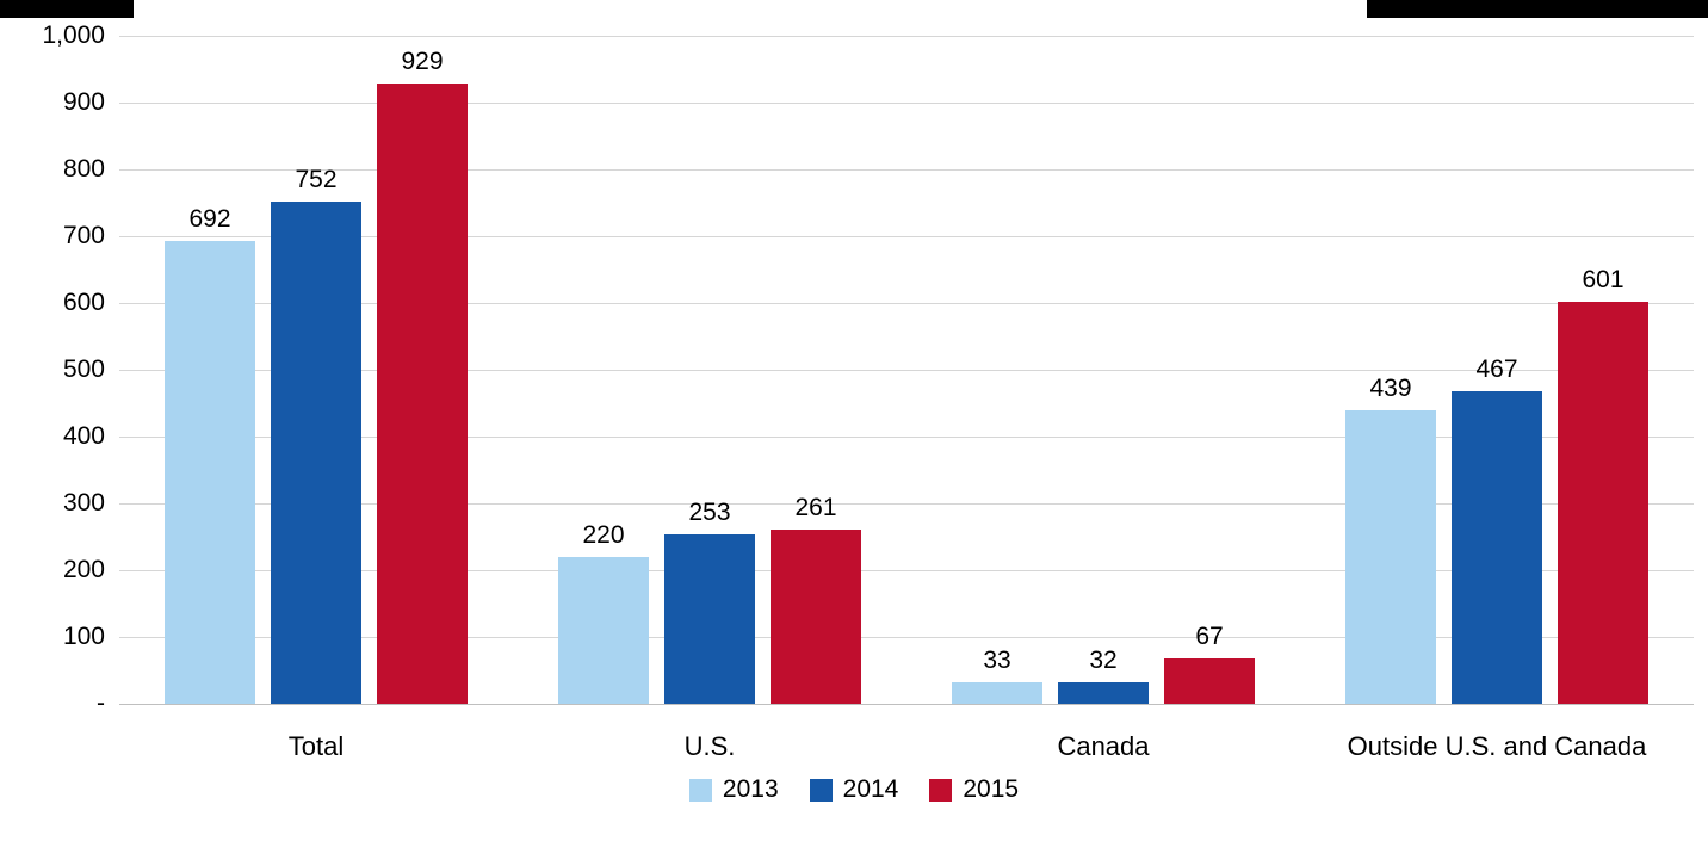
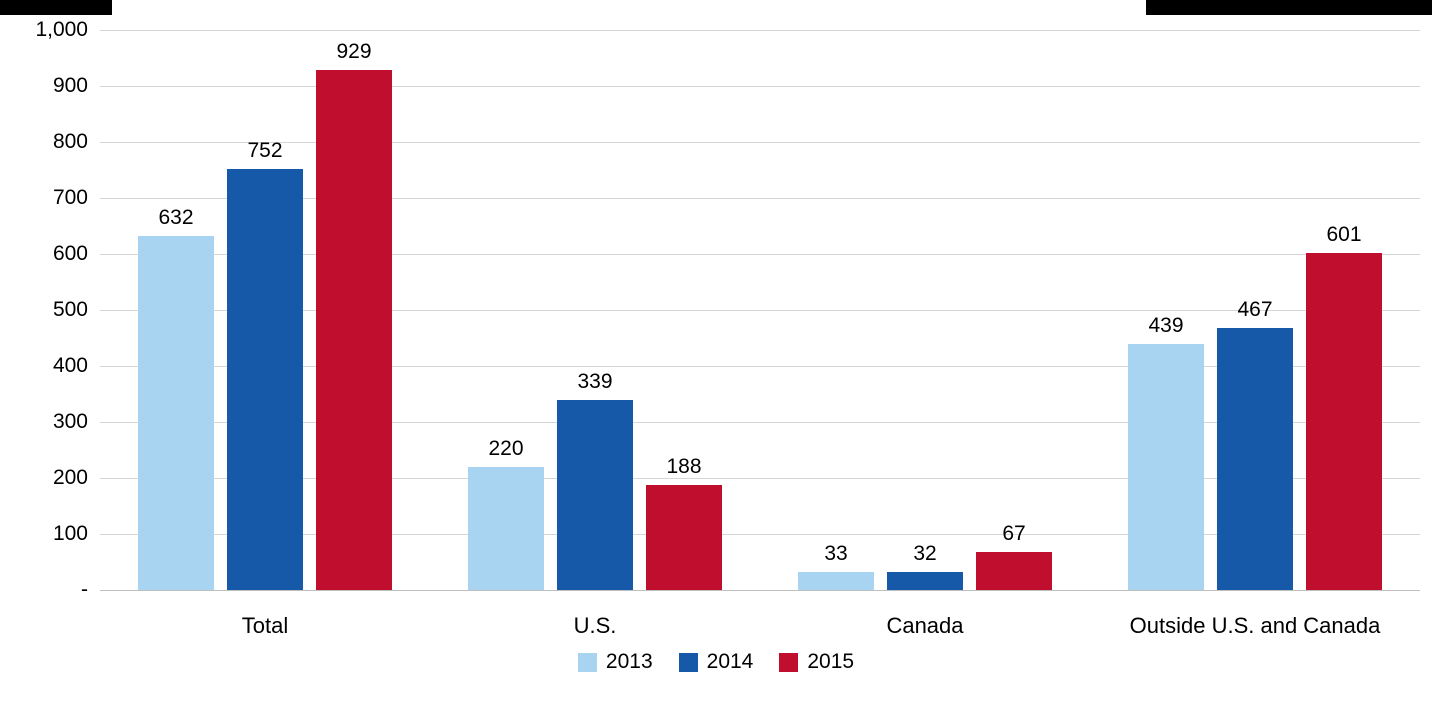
2013/Total: 692 -> 632
2014/U.S.: 253 -> 339
2015/U.S.: 261 -> 188
